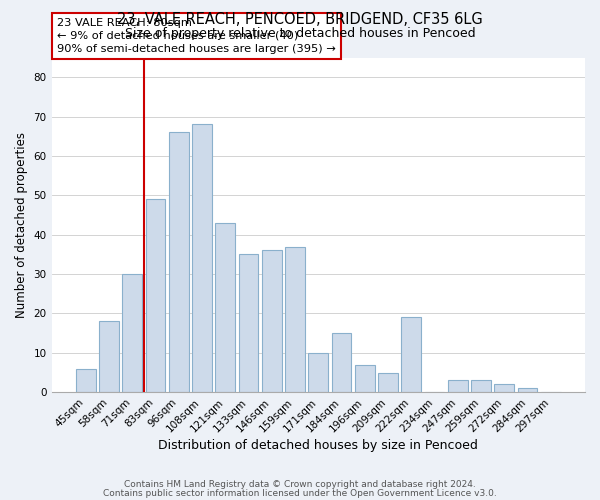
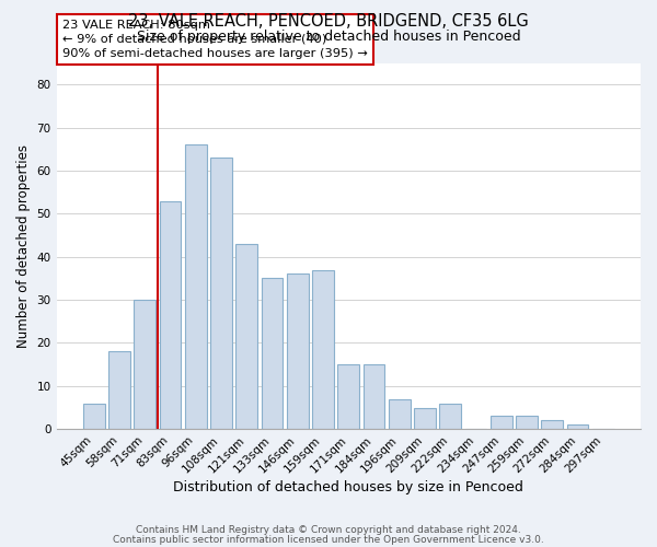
83sqm: 49 -> 53
108sqm: 68 -> 63
171sqm: 10 -> 15
222sqm: 19 -> 6
